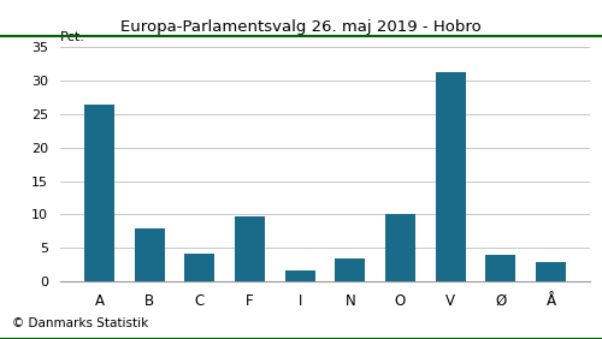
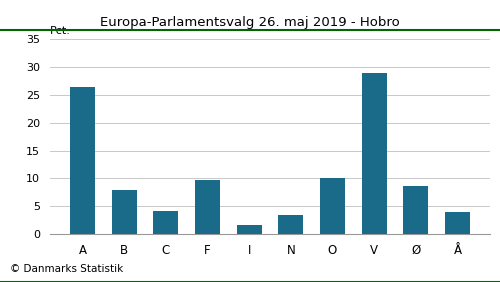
V: 31.3 -> 29.0
Ø: 3.9 -> 8.6
Å: 2.8 -> 4.0
